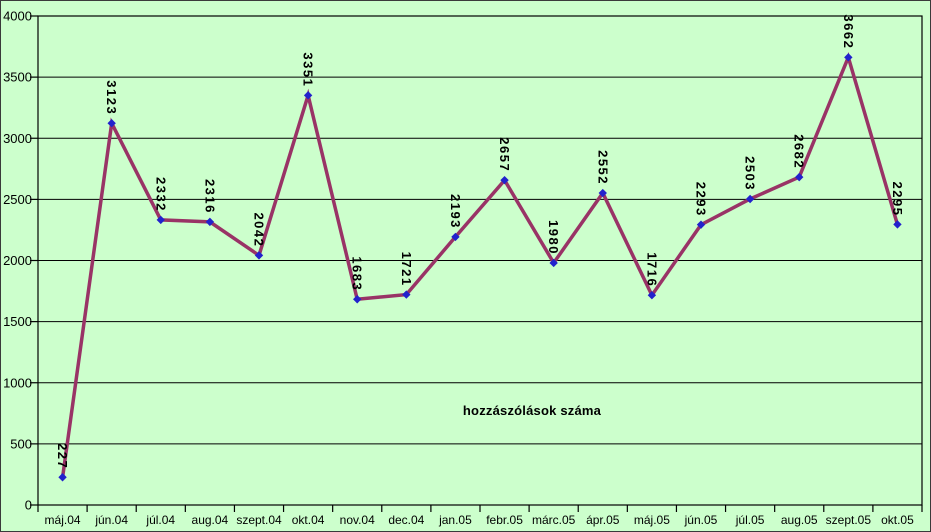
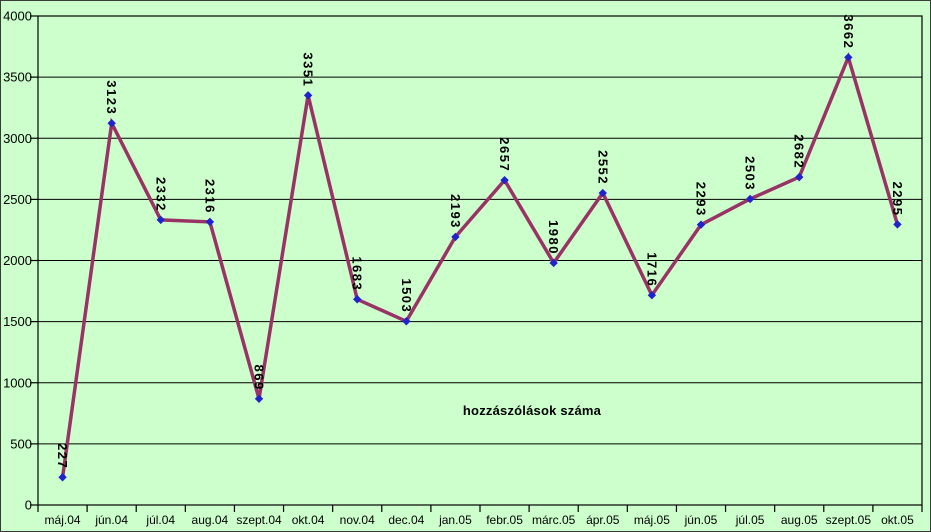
szept.04: 2042 -> 869
dec.04: 1721 -> 1503
